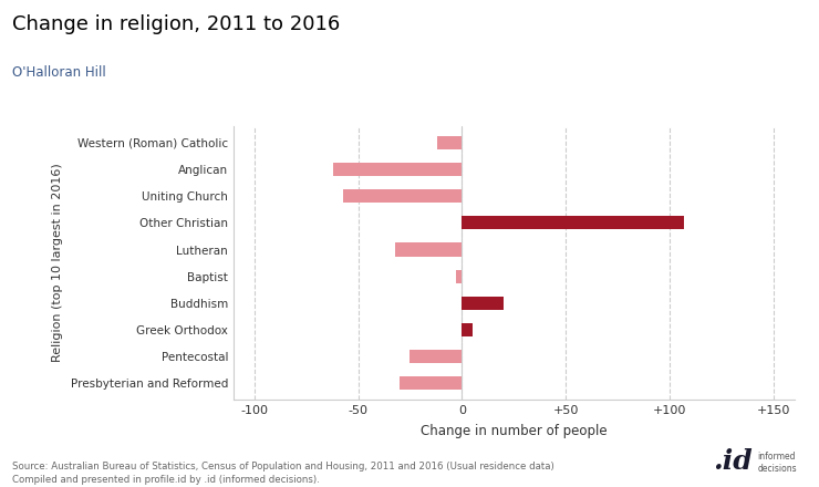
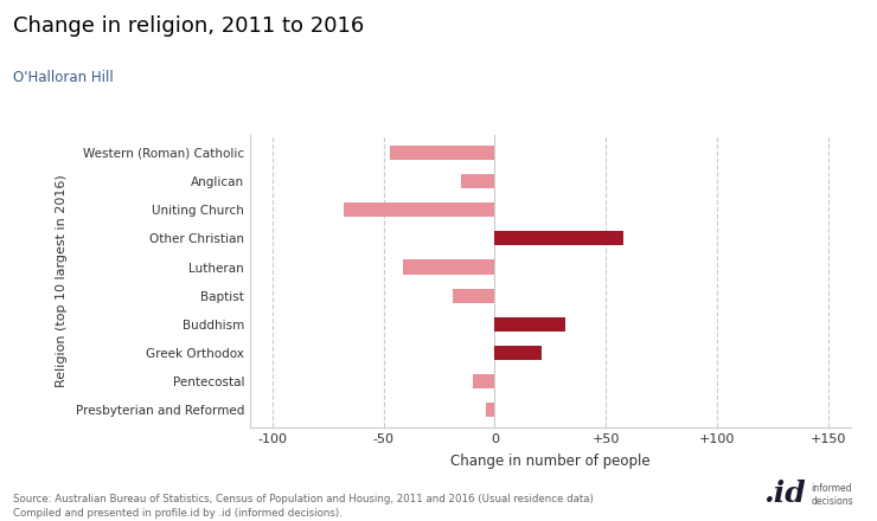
Western (Roman) Catholic: -12 -> -47
Anglican: -62 -> -15
Uniting Church: -57 -> -68
Other Christian: 107 -> 58
Lutheran: -32 -> -41
Baptist: -3 -> -19
Buddhism: 20 -> 32
Greek Orthodox: 5 -> 21
Pentecostal: -25 -> -10
Presbyterian and Reformed: -30 -> -4
